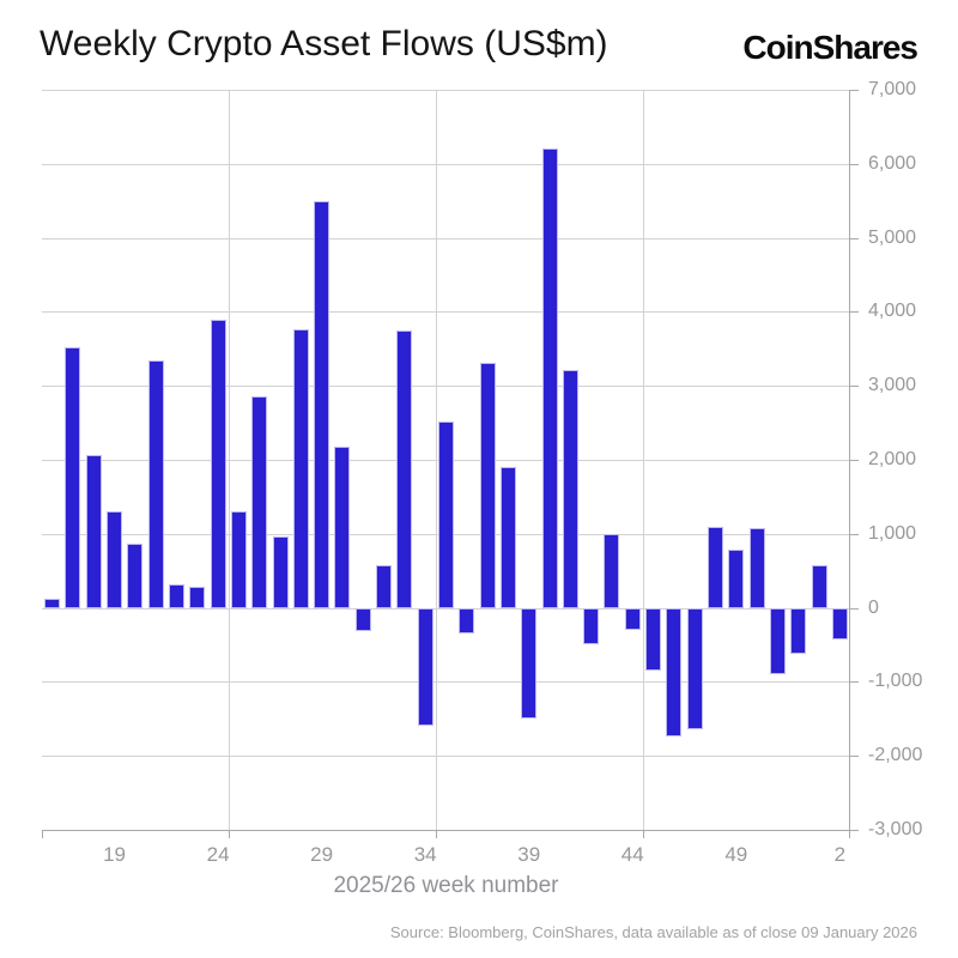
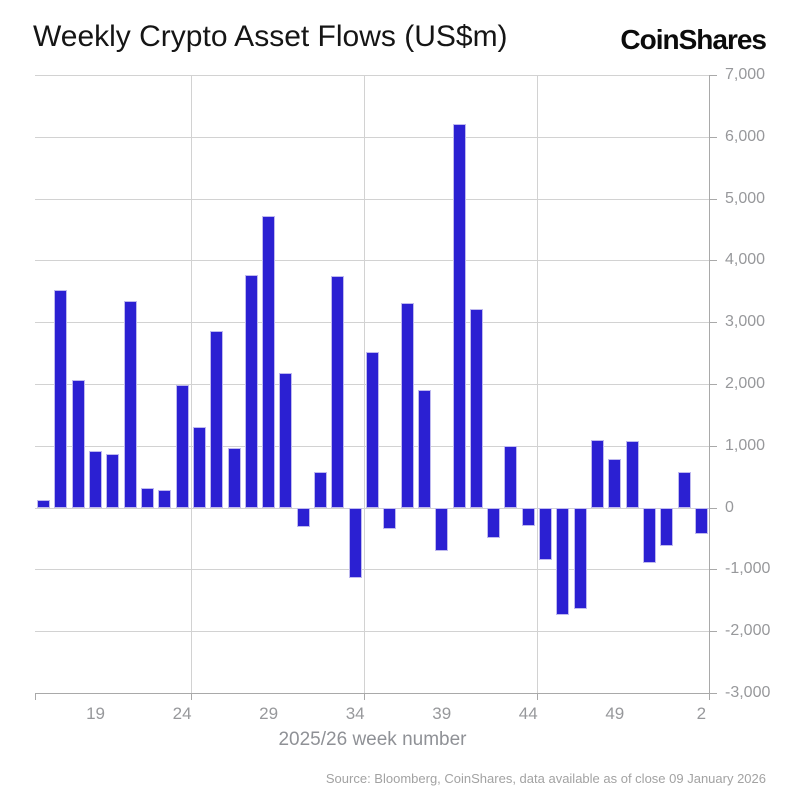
19: 1300 -> 900
24: 3900 -> 2000
29: 5500 -> 4700
34: -1600 -> -1100
39: -1500 -> -700
